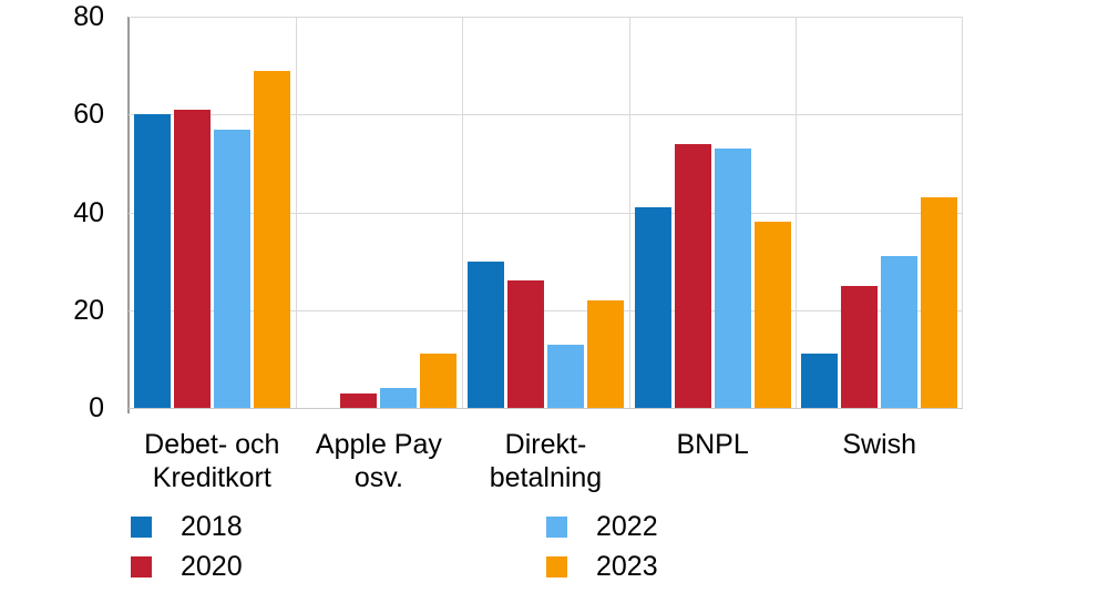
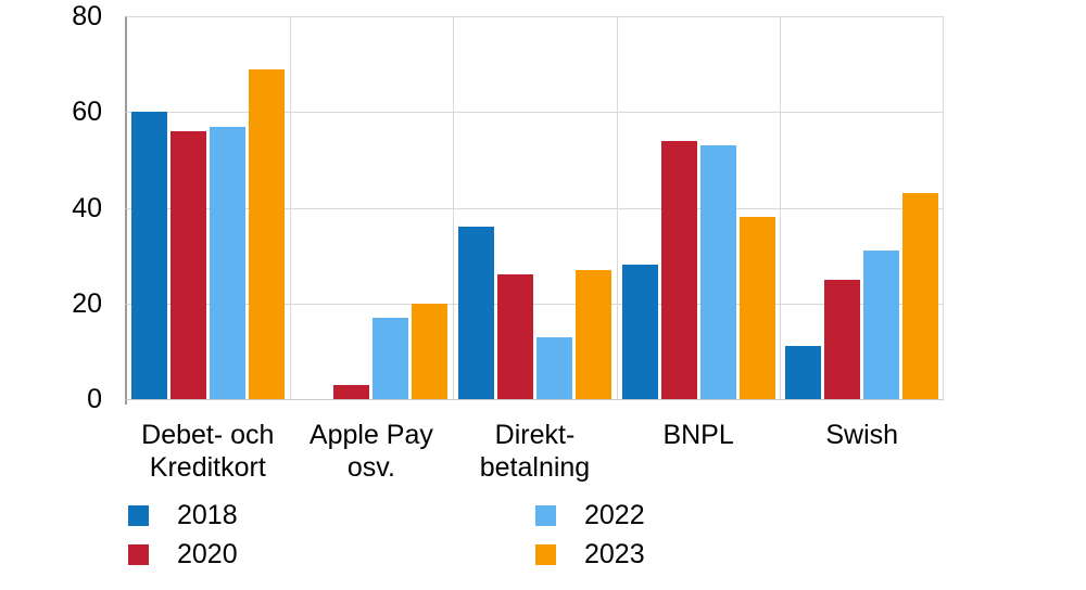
2020/Debet- och Kreditkort: 61 -> 56
2022/Apple Pay osv.: 4 -> 17
2023/Apple Pay osv.: 11 -> 20
2018/Direkt-betalning: 30 -> 36
2023/Direkt-betalning: 22 -> 27
2018/BNPL: 41 -> 28
